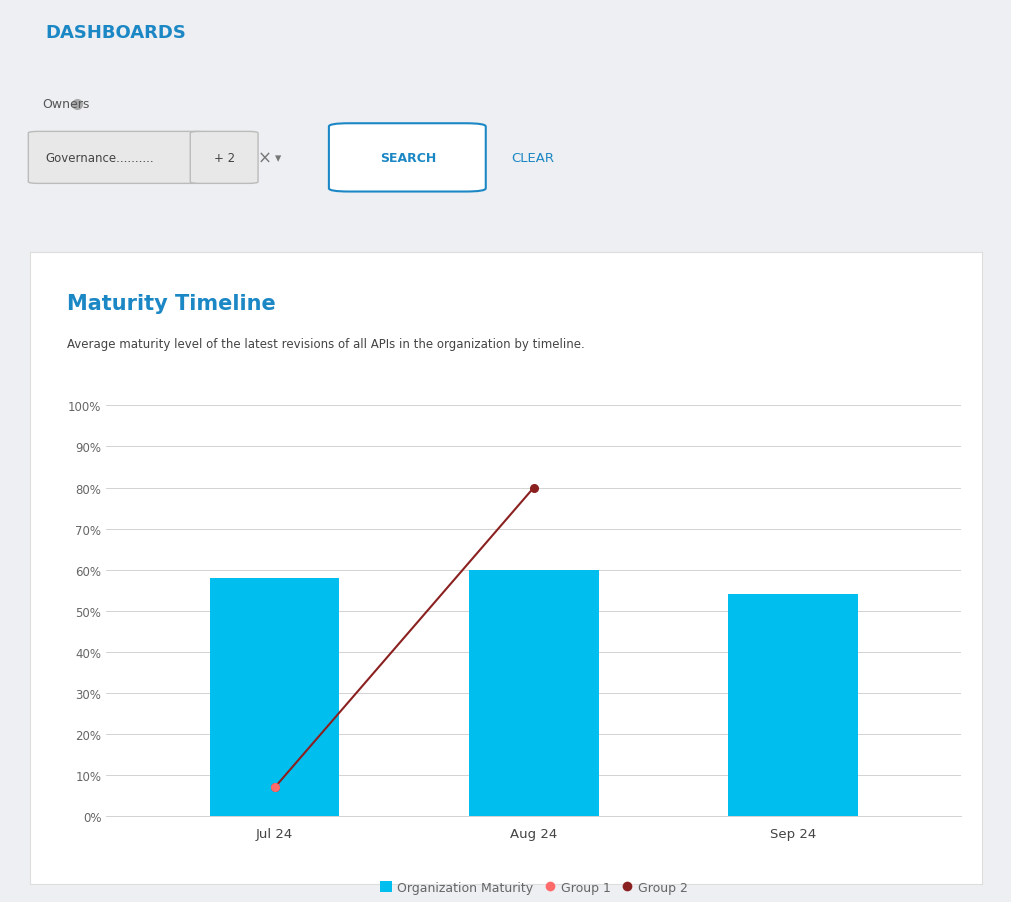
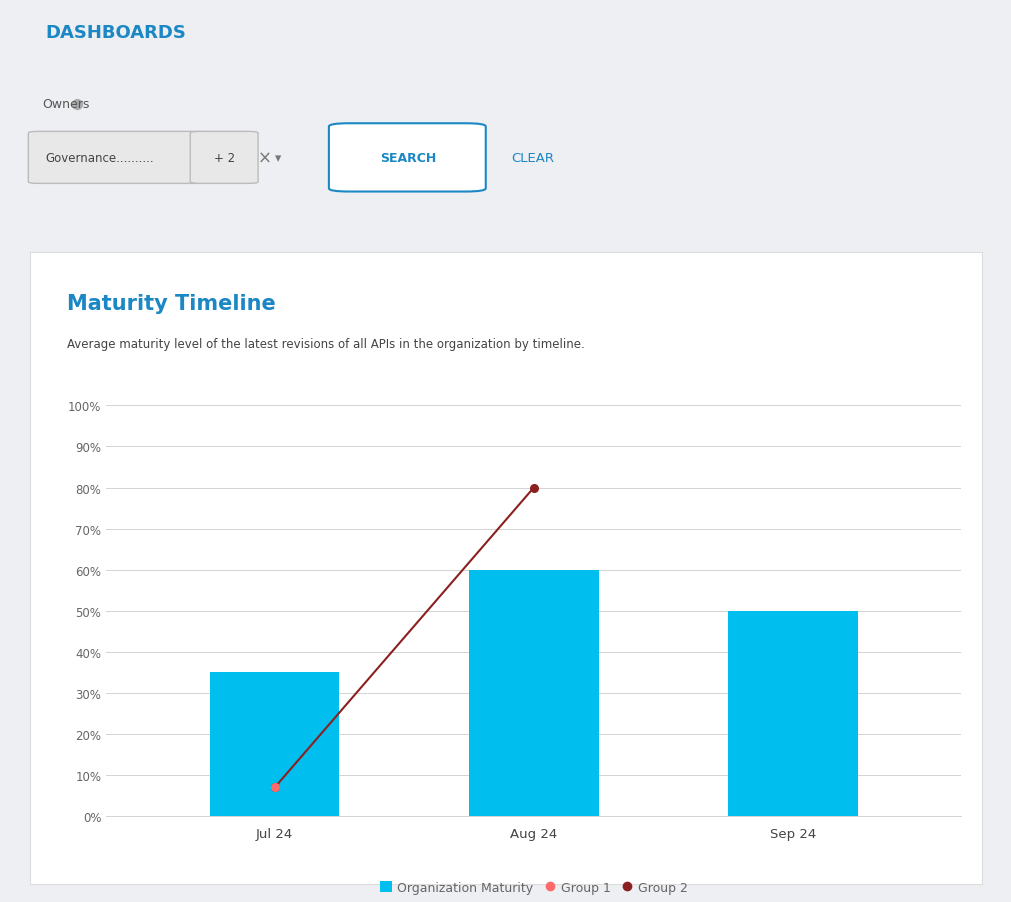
Jul 24: 58% -> 35%
Sep 24: 54% -> 50%
